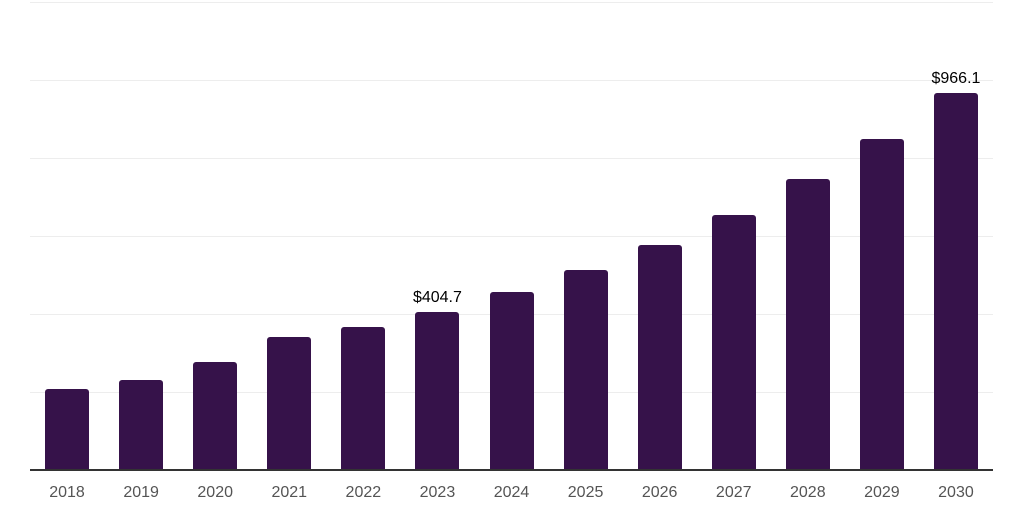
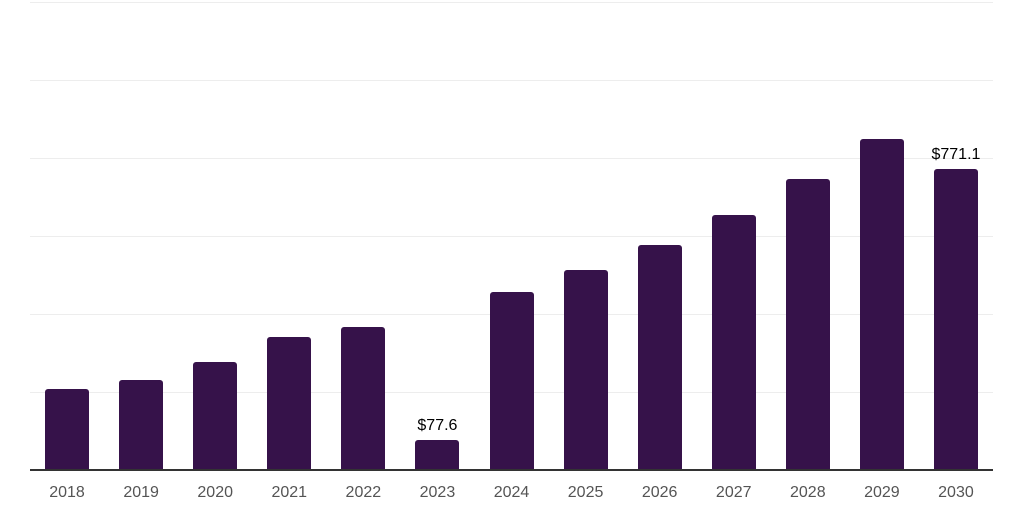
2023: $404.7 -> $77.6
2030: $966.1 -> $771.1
